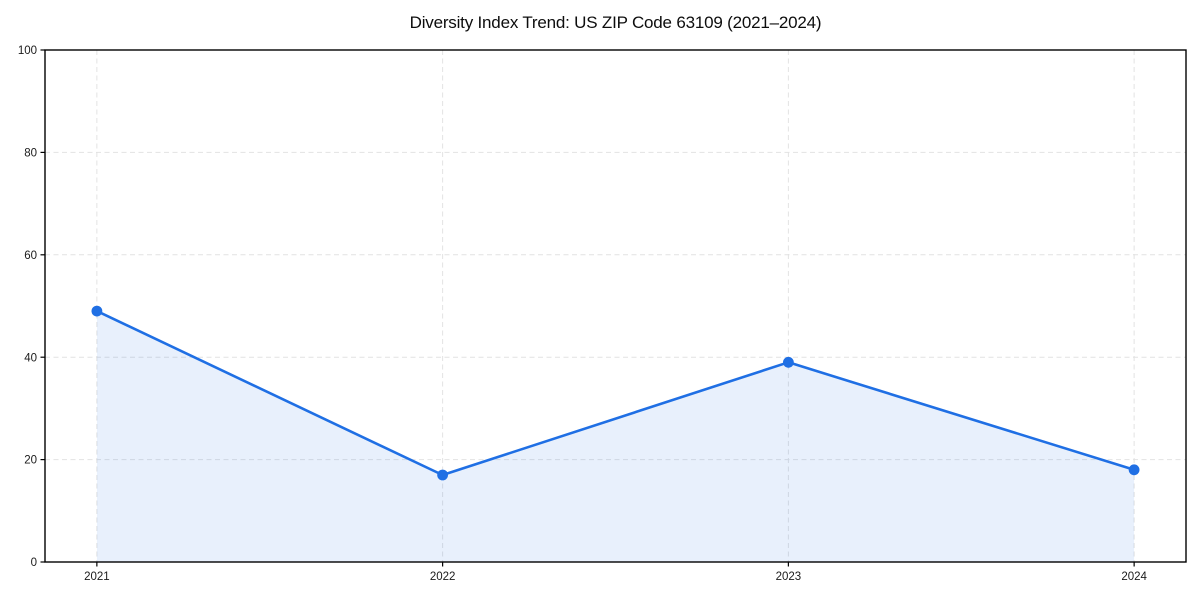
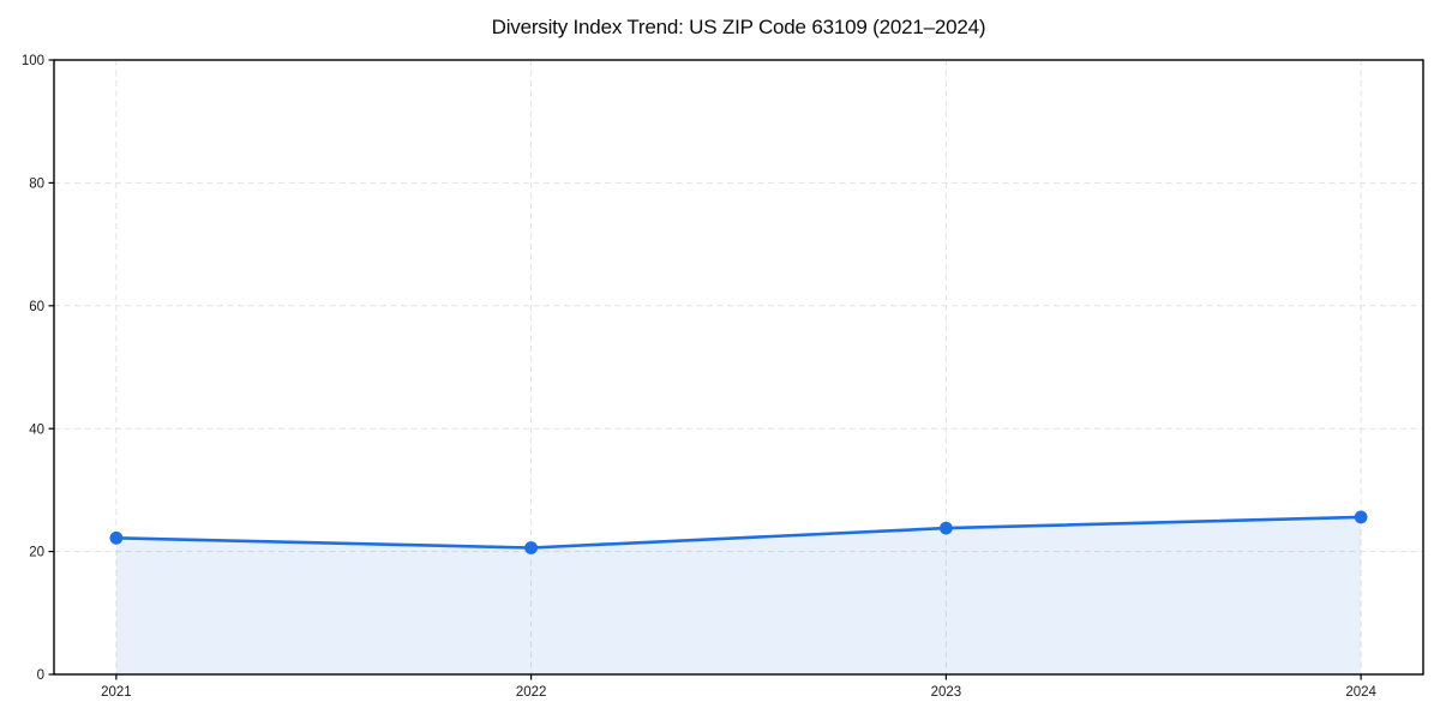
2021: 49 -> 22
2022: 17 -> 21
2023: 39 -> 24
2024: 18 -> 26
